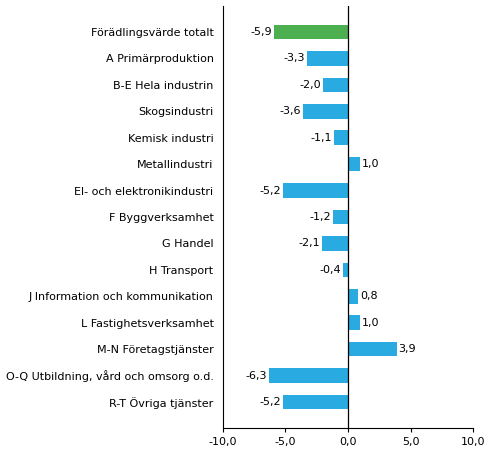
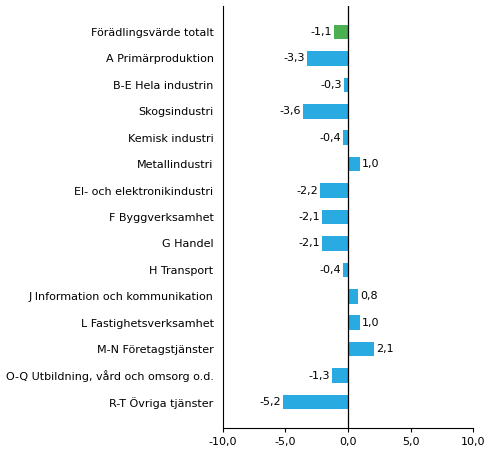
Förädlingsvärde totalt: -5,9 -> -1,1
B-E Hela industrin: -2,0 -> -0,3
Kemisk industri: -1,1 -> -0,4
El- och elektronikindustri: -5,2 -> -2,2
F Byggverksamhet: -1,2 -> -2,1
M-N Företagstjänster: 3,9 -> 2,1
O-Q Utbildning, vård och omsorg o.d.: -6,3 -> -1,3
